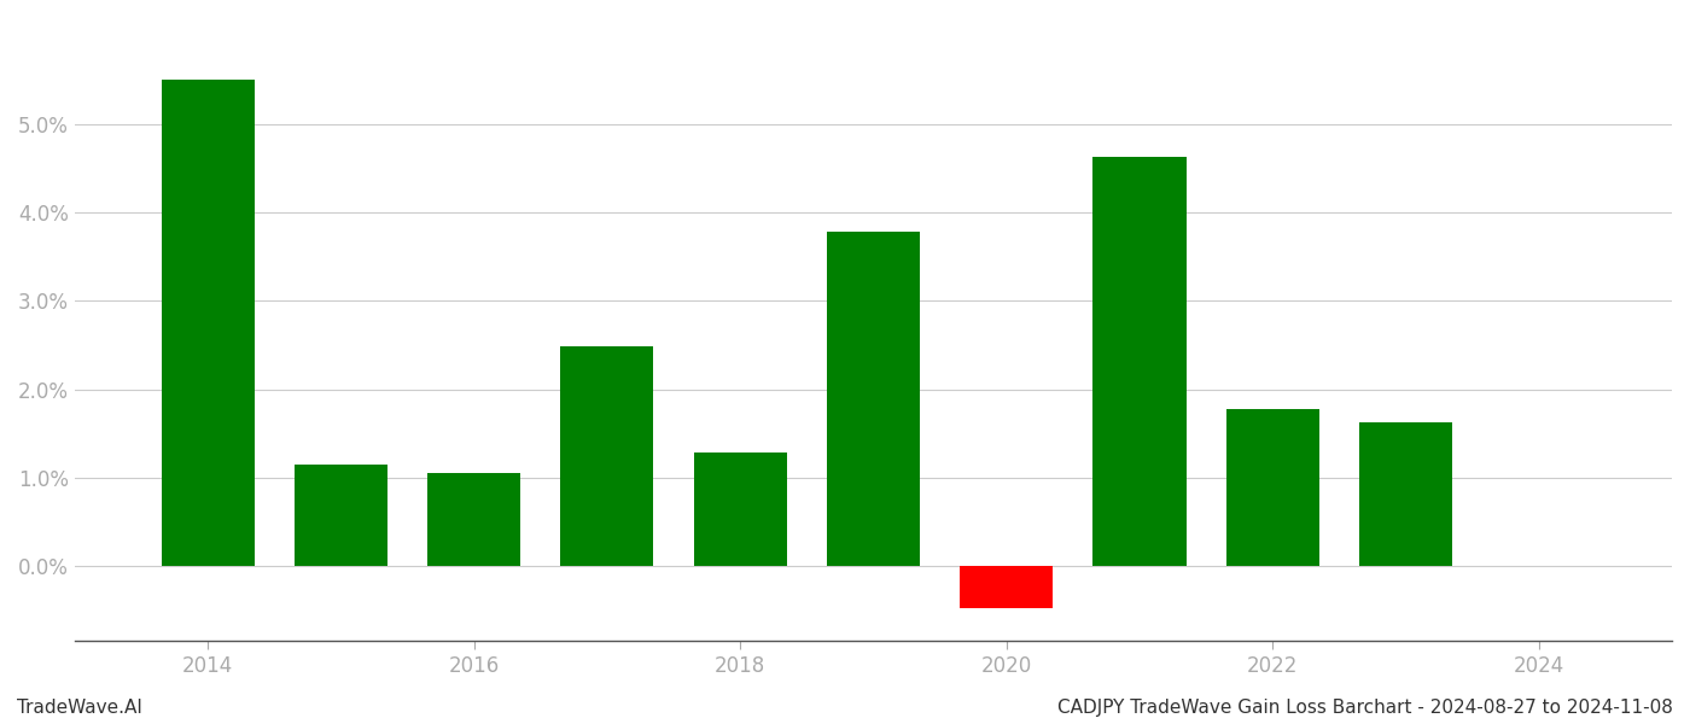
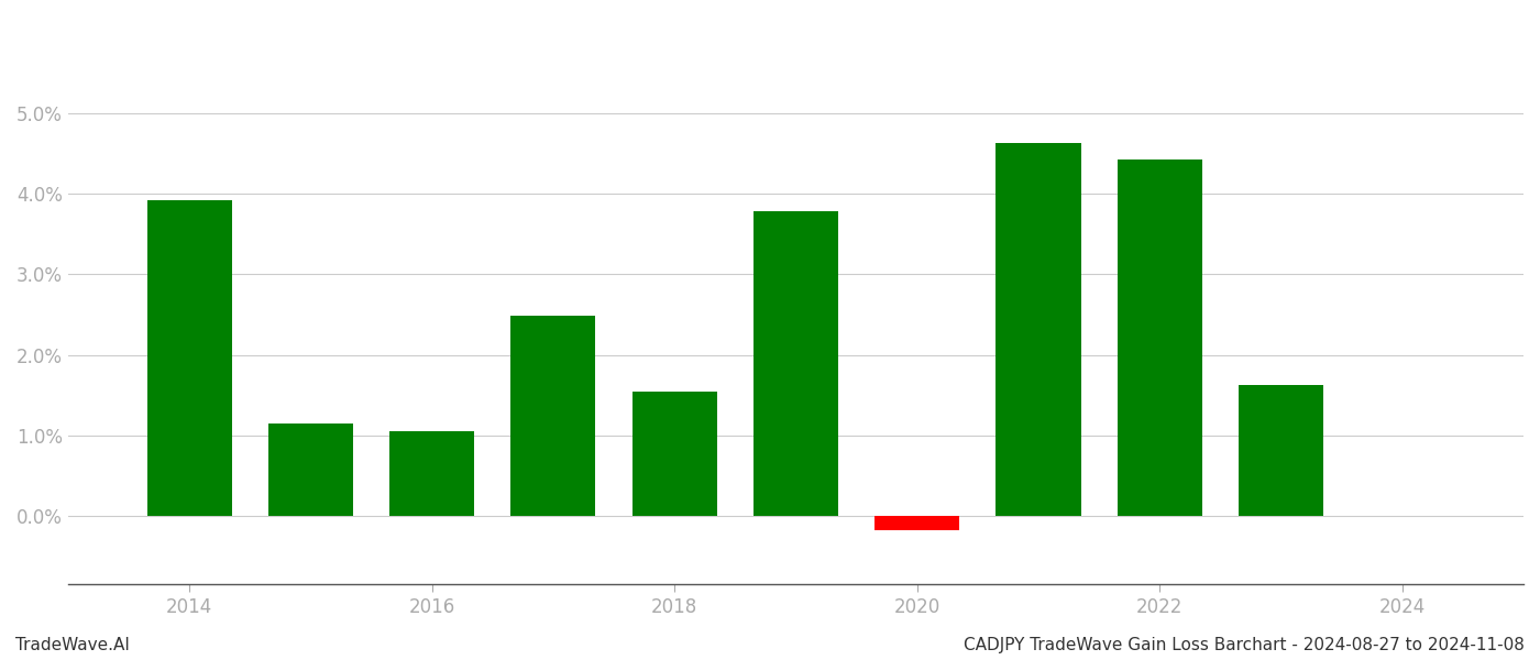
2014: 5.50% -> 3.92%
2018: 1.28% -> 1.54%
2020: -0.48% -> -0.18%
2022: 1.78% -> 4.42%
